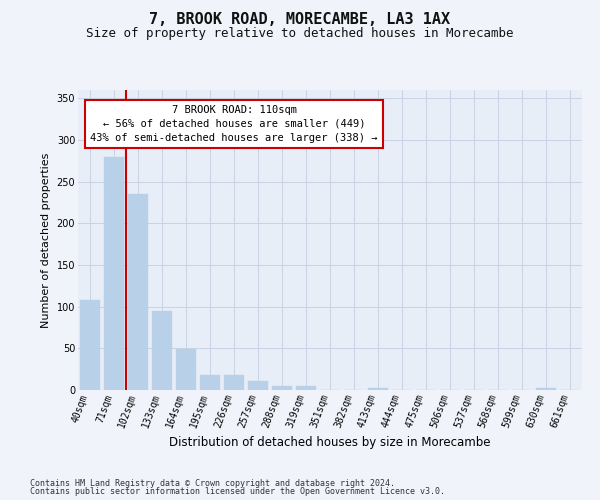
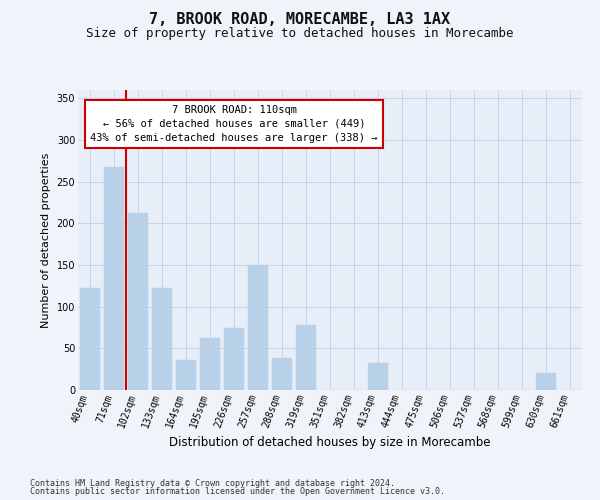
40sqm: 108 -> 122
71sqm: 280 -> 268
102sqm: 235 -> 212
133sqm: 95 -> 122
164sqm: 49 -> 36
195sqm: 18 -> 62
226sqm: 18 -> 74
257sqm: 11 -> 150
288sqm: 5 -> 38
319sqm: 5 -> 78
413sqm: 3 -> 32
630sqm: 3 -> 20
